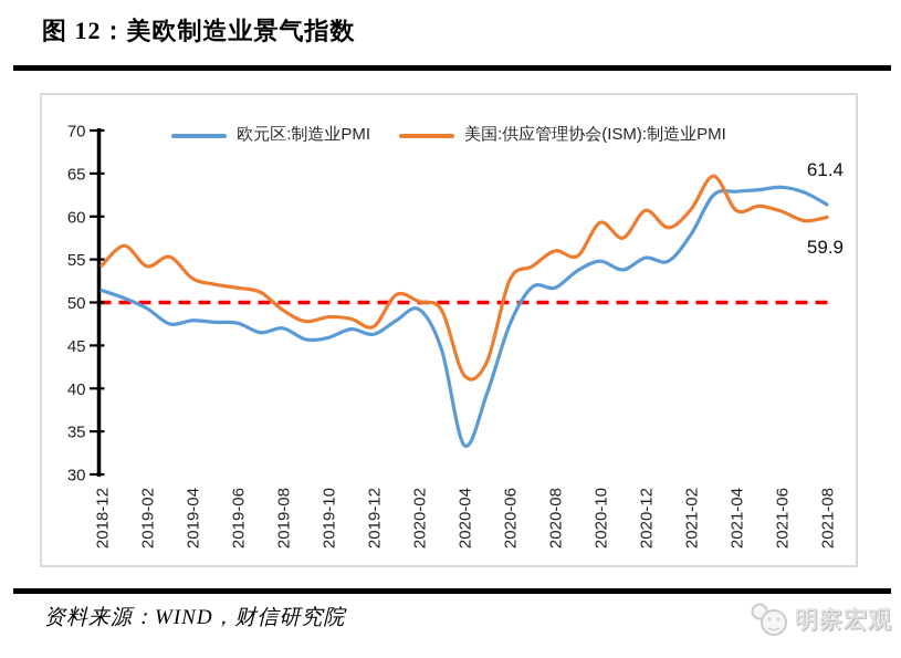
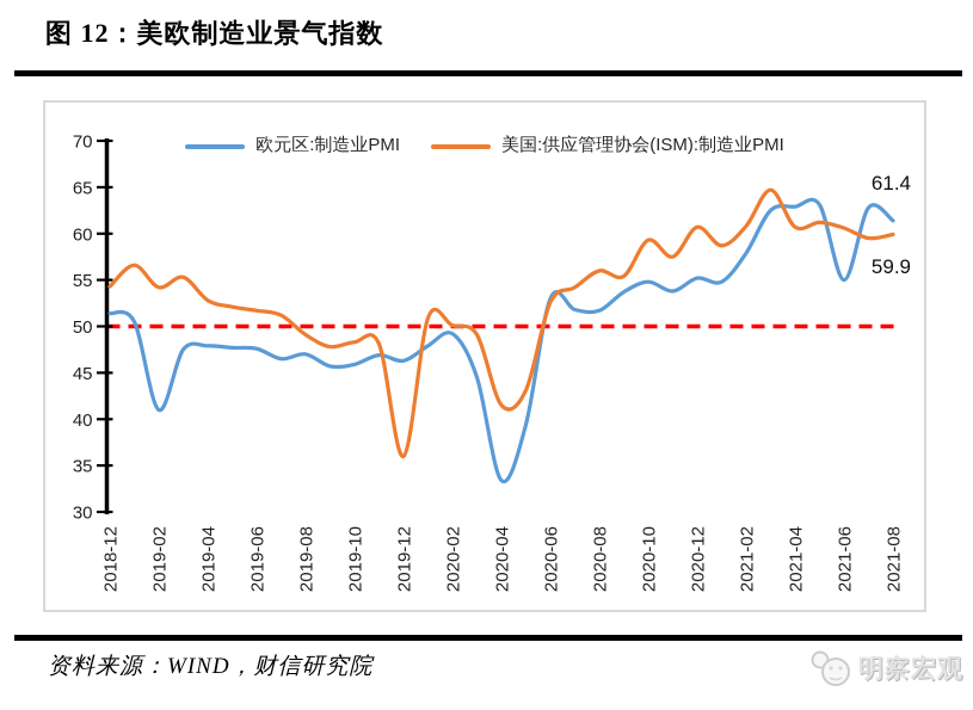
欧元区:制造业PMI/2019-02: 49 -> 41
美国:供应管理协会(ISM):制造业PMI/2019-12: 47 -> 36
欧元区:制造业PMI/2020-06: 47 -> 53
欧元区:制造业PMI/2021-06: 63 -> 55
